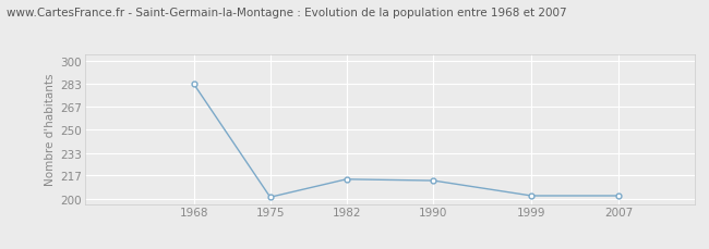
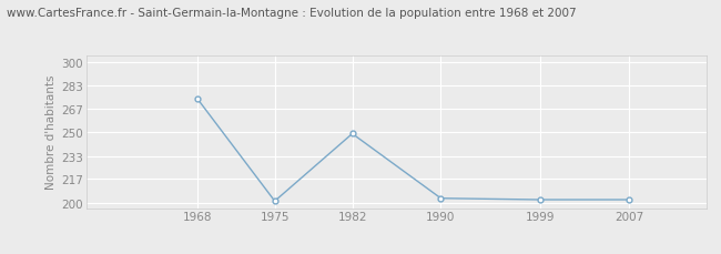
1968: 283 -> 274
1982: 214 -> 249
1990: 213 -> 203
